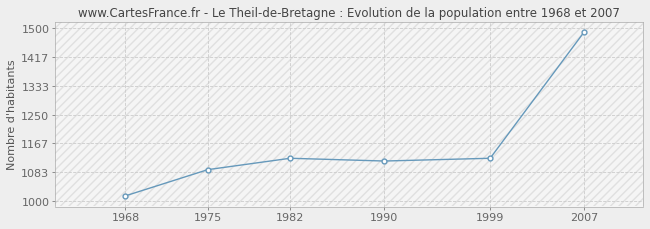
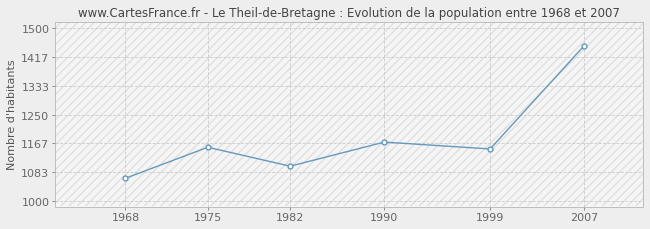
1968: 1014 -> 1065
1975: 1090 -> 1155
1982: 1123 -> 1100
1990: 1115 -> 1170
1999: 1123 -> 1150
2007: 1490 -> 1450
